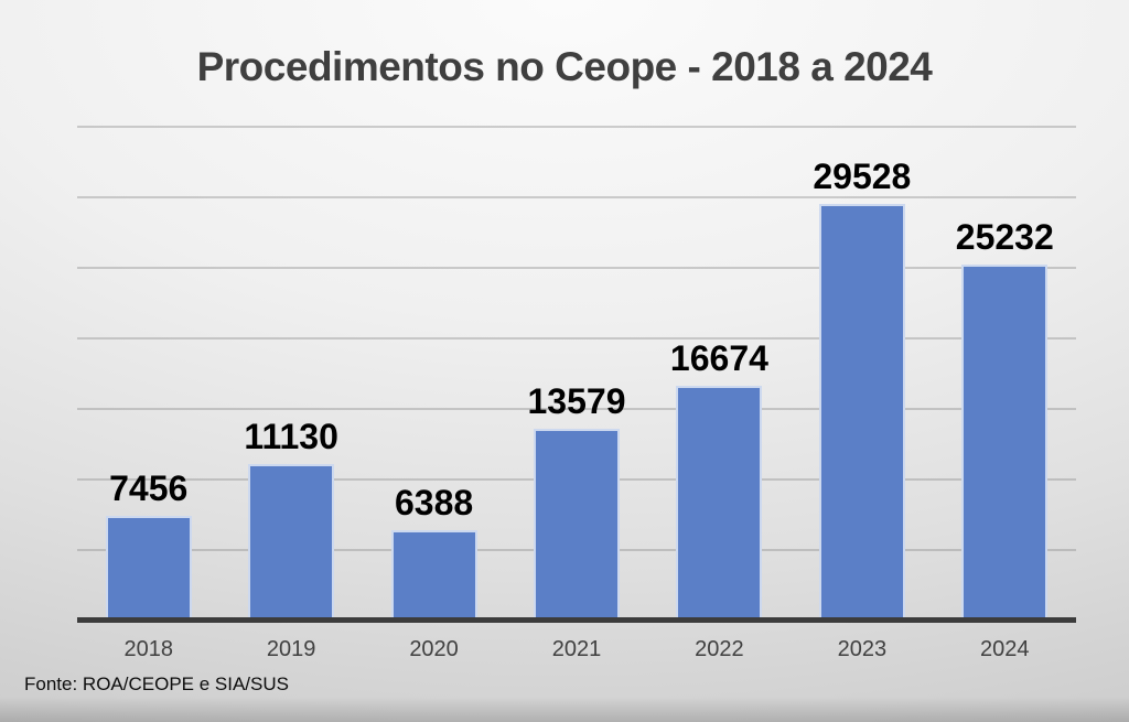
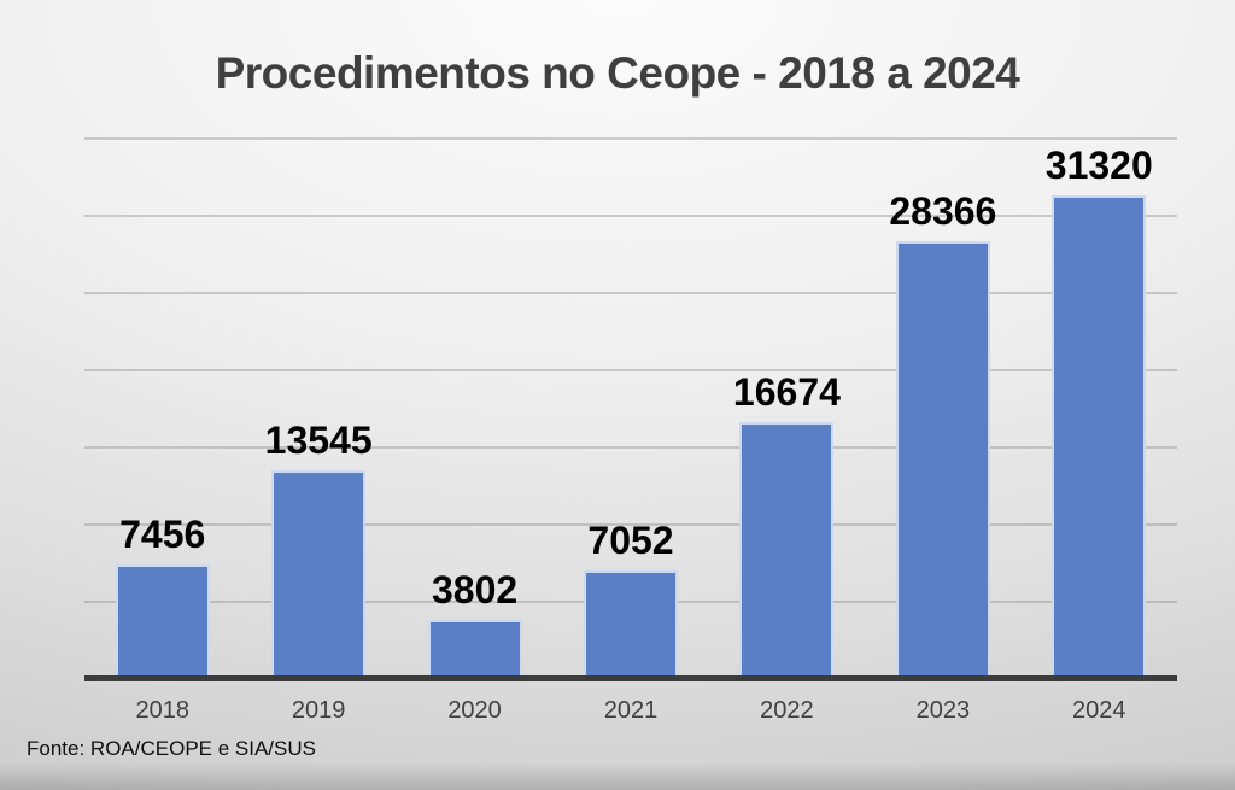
2019: 11130 -> 13545
2020: 6388 -> 3802
2021: 13579 -> 7052
2023: 29528 -> 28366
2024: 25232 -> 31320
